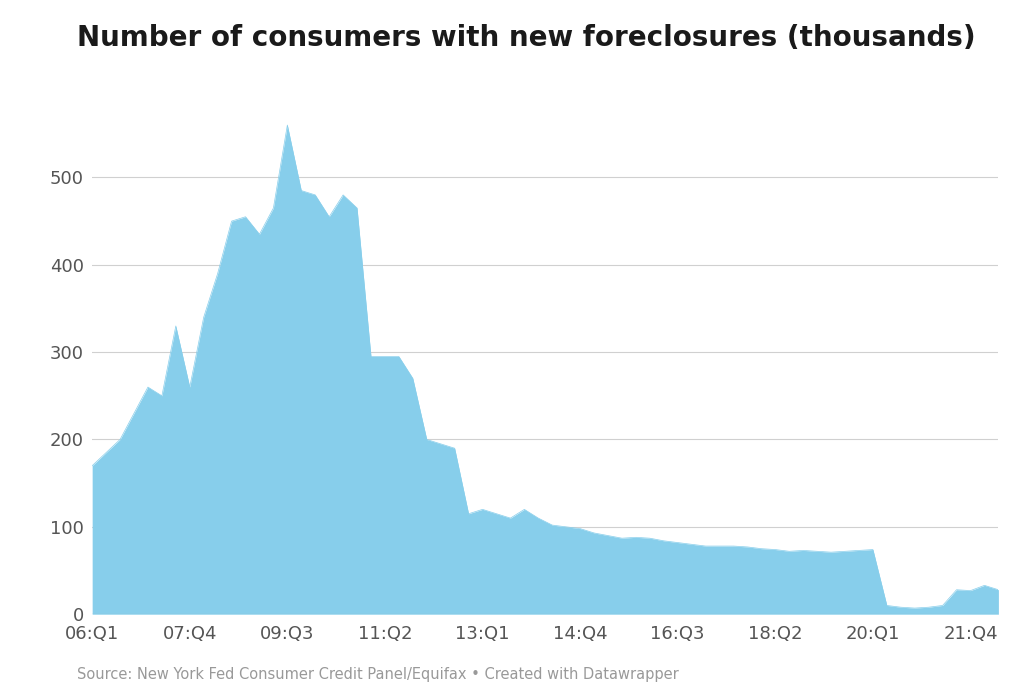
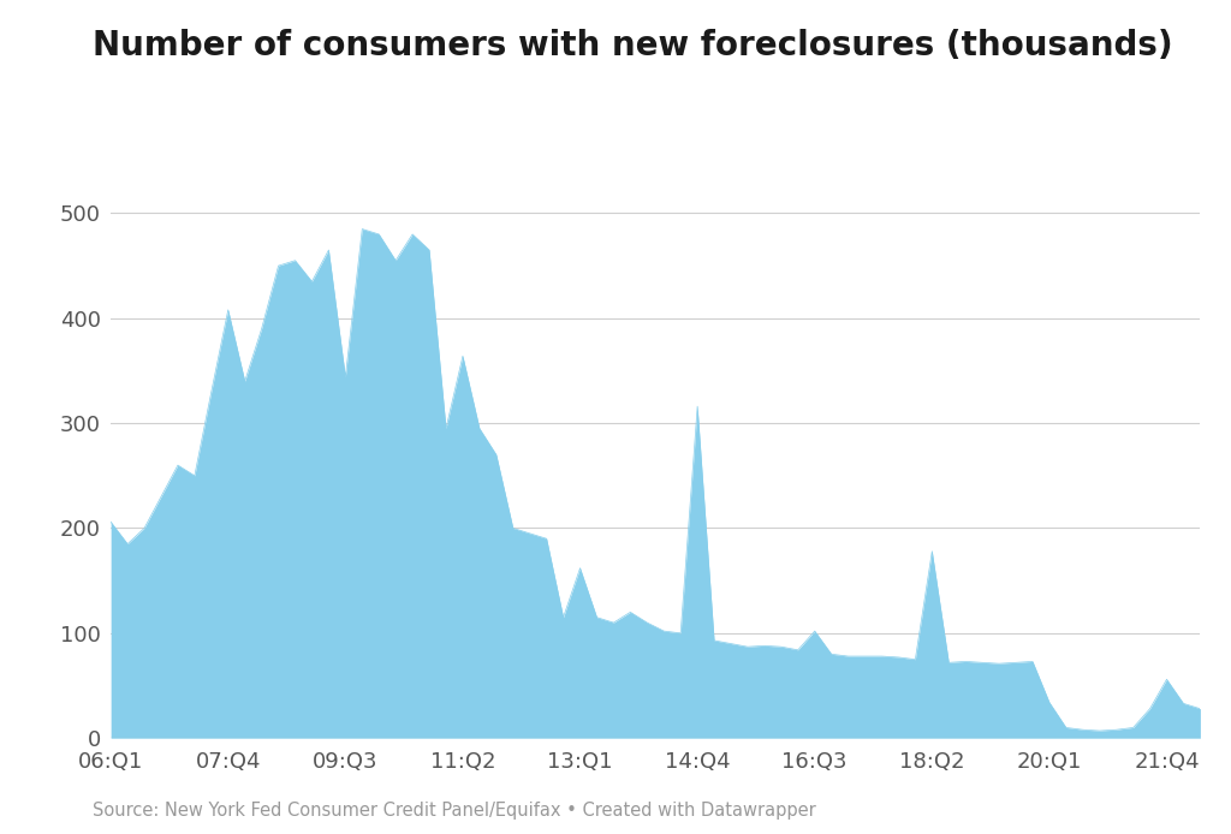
06:Q1: 170 -> 206
07:Q4: 260 -> 408
09:Q3: 560 -> 344
11:Q2: 295 -> 364
13:Q1: 120 -> 162
14:Q4: 98 -> 316
16:Q3: 82 -> 102
18:Q2: 74 -> 178
20:Q1: 74 -> 34
21:Q4: 27 -> 56
